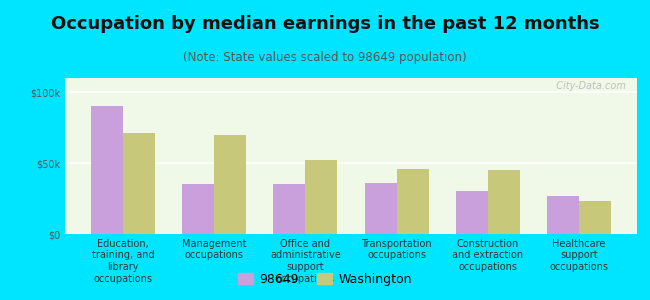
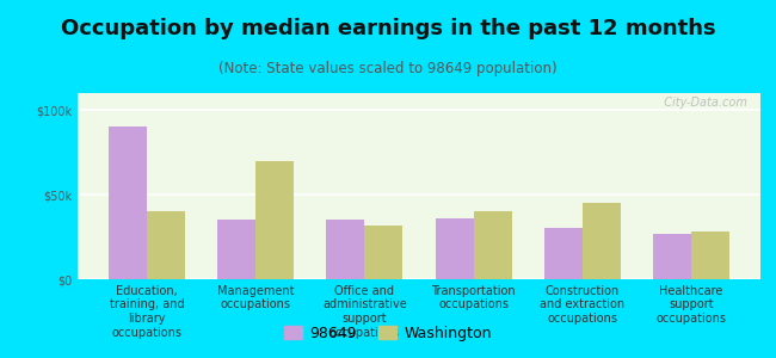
Washington/Education, training, and library occupations: $71k -> $40k
Washington/Office and administrative support occupations: $52k -> $32k
Washington/Transportation occupations: $46k -> $40k
Washington/Healthcare support occupations: $23k -> $28k
